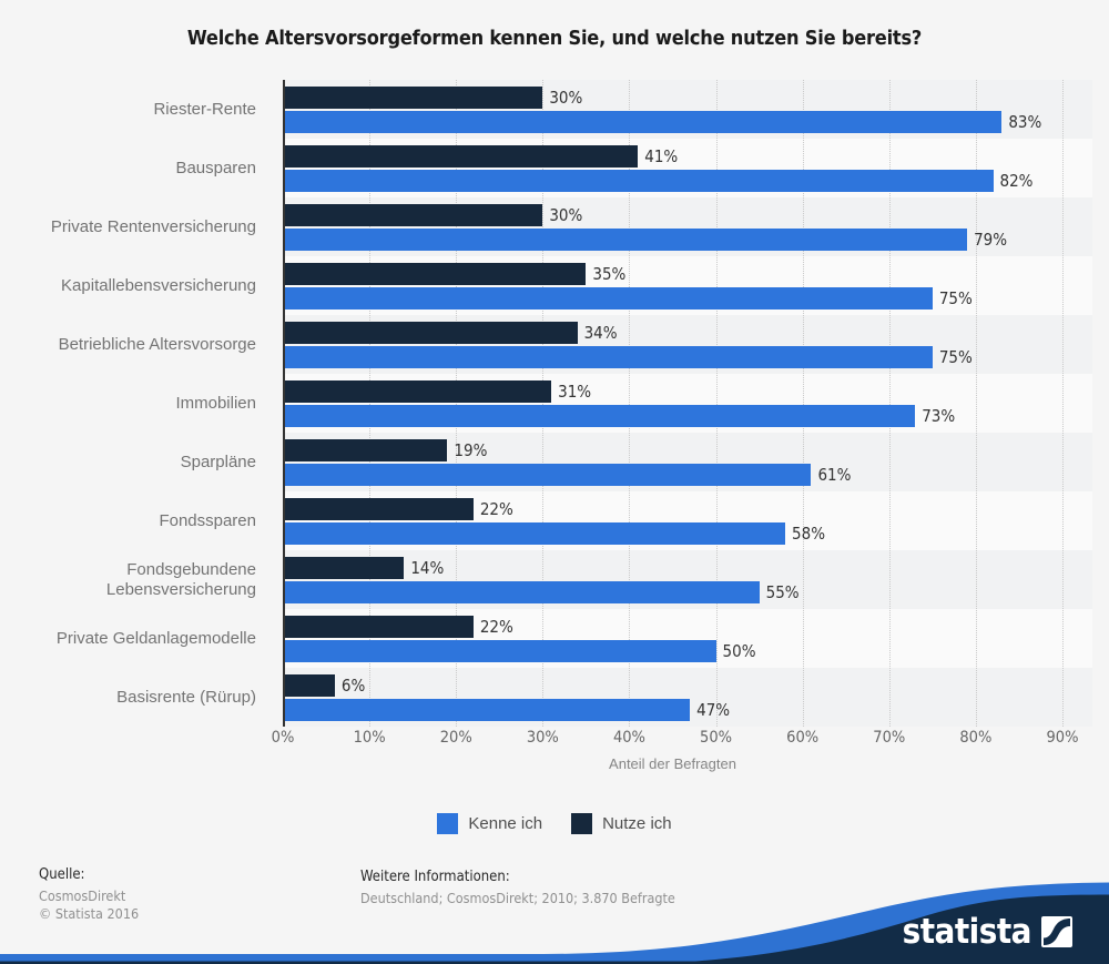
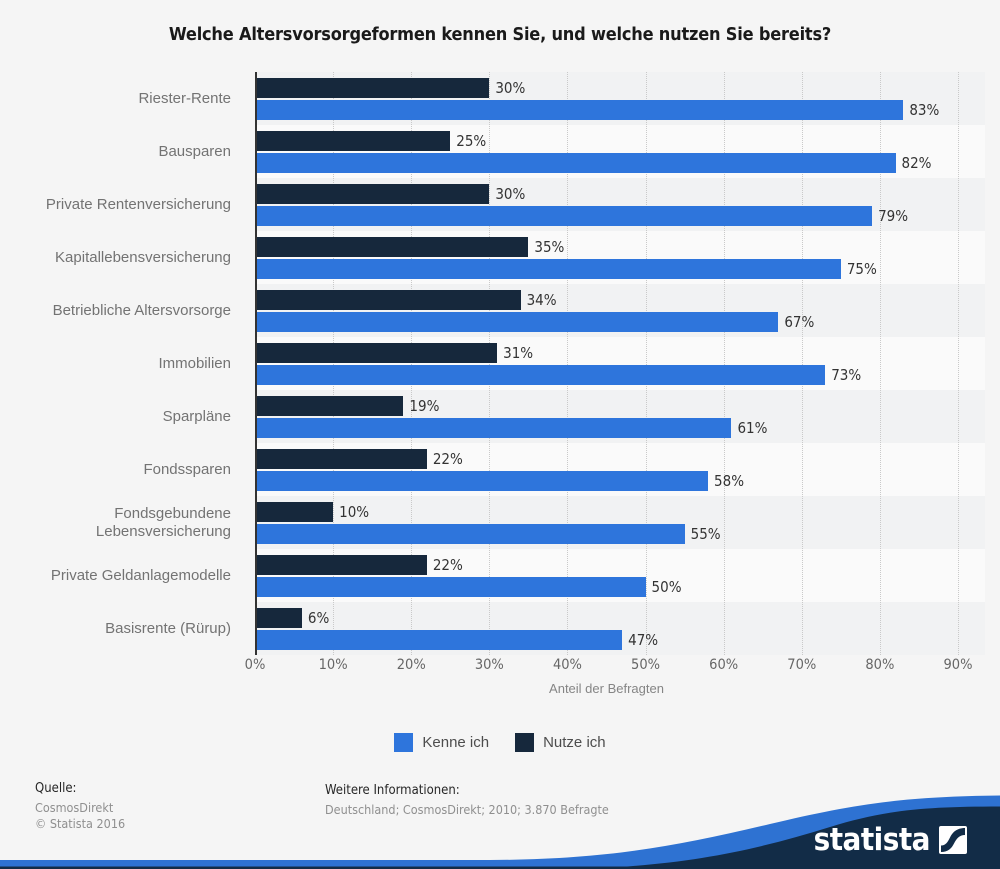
Nutze ich/Bausparen: 41% -> 25%
Kenne ich/Betriebliche Altersvorsorge: 75% -> 67%
Nutze ich/Fondsgebundene Lebensversicherung: 14% -> 10%
